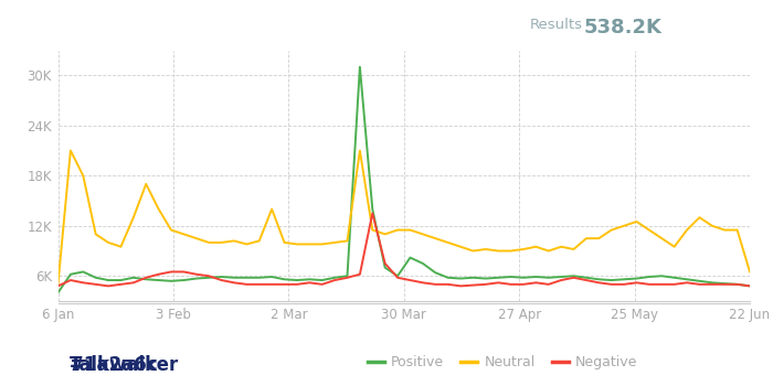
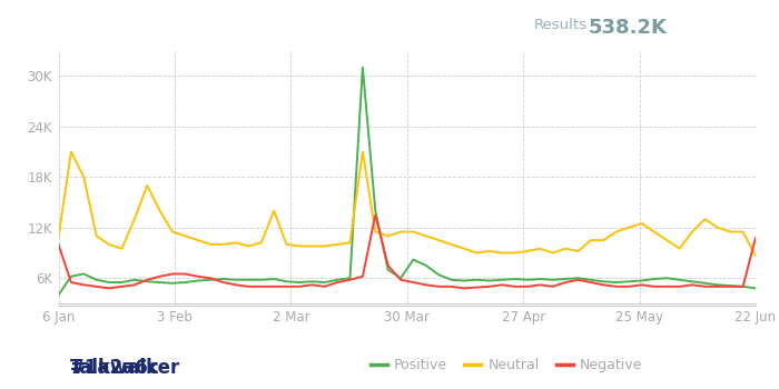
Neutral/6 Jan: 5.0K -> 10.8K
Negative/6 Jan: 4.8K -> 10.0K
Neutral/22 Jun: 6.5K -> 8.6K
Negative/22 Jun: 4.8K -> 10.8K
